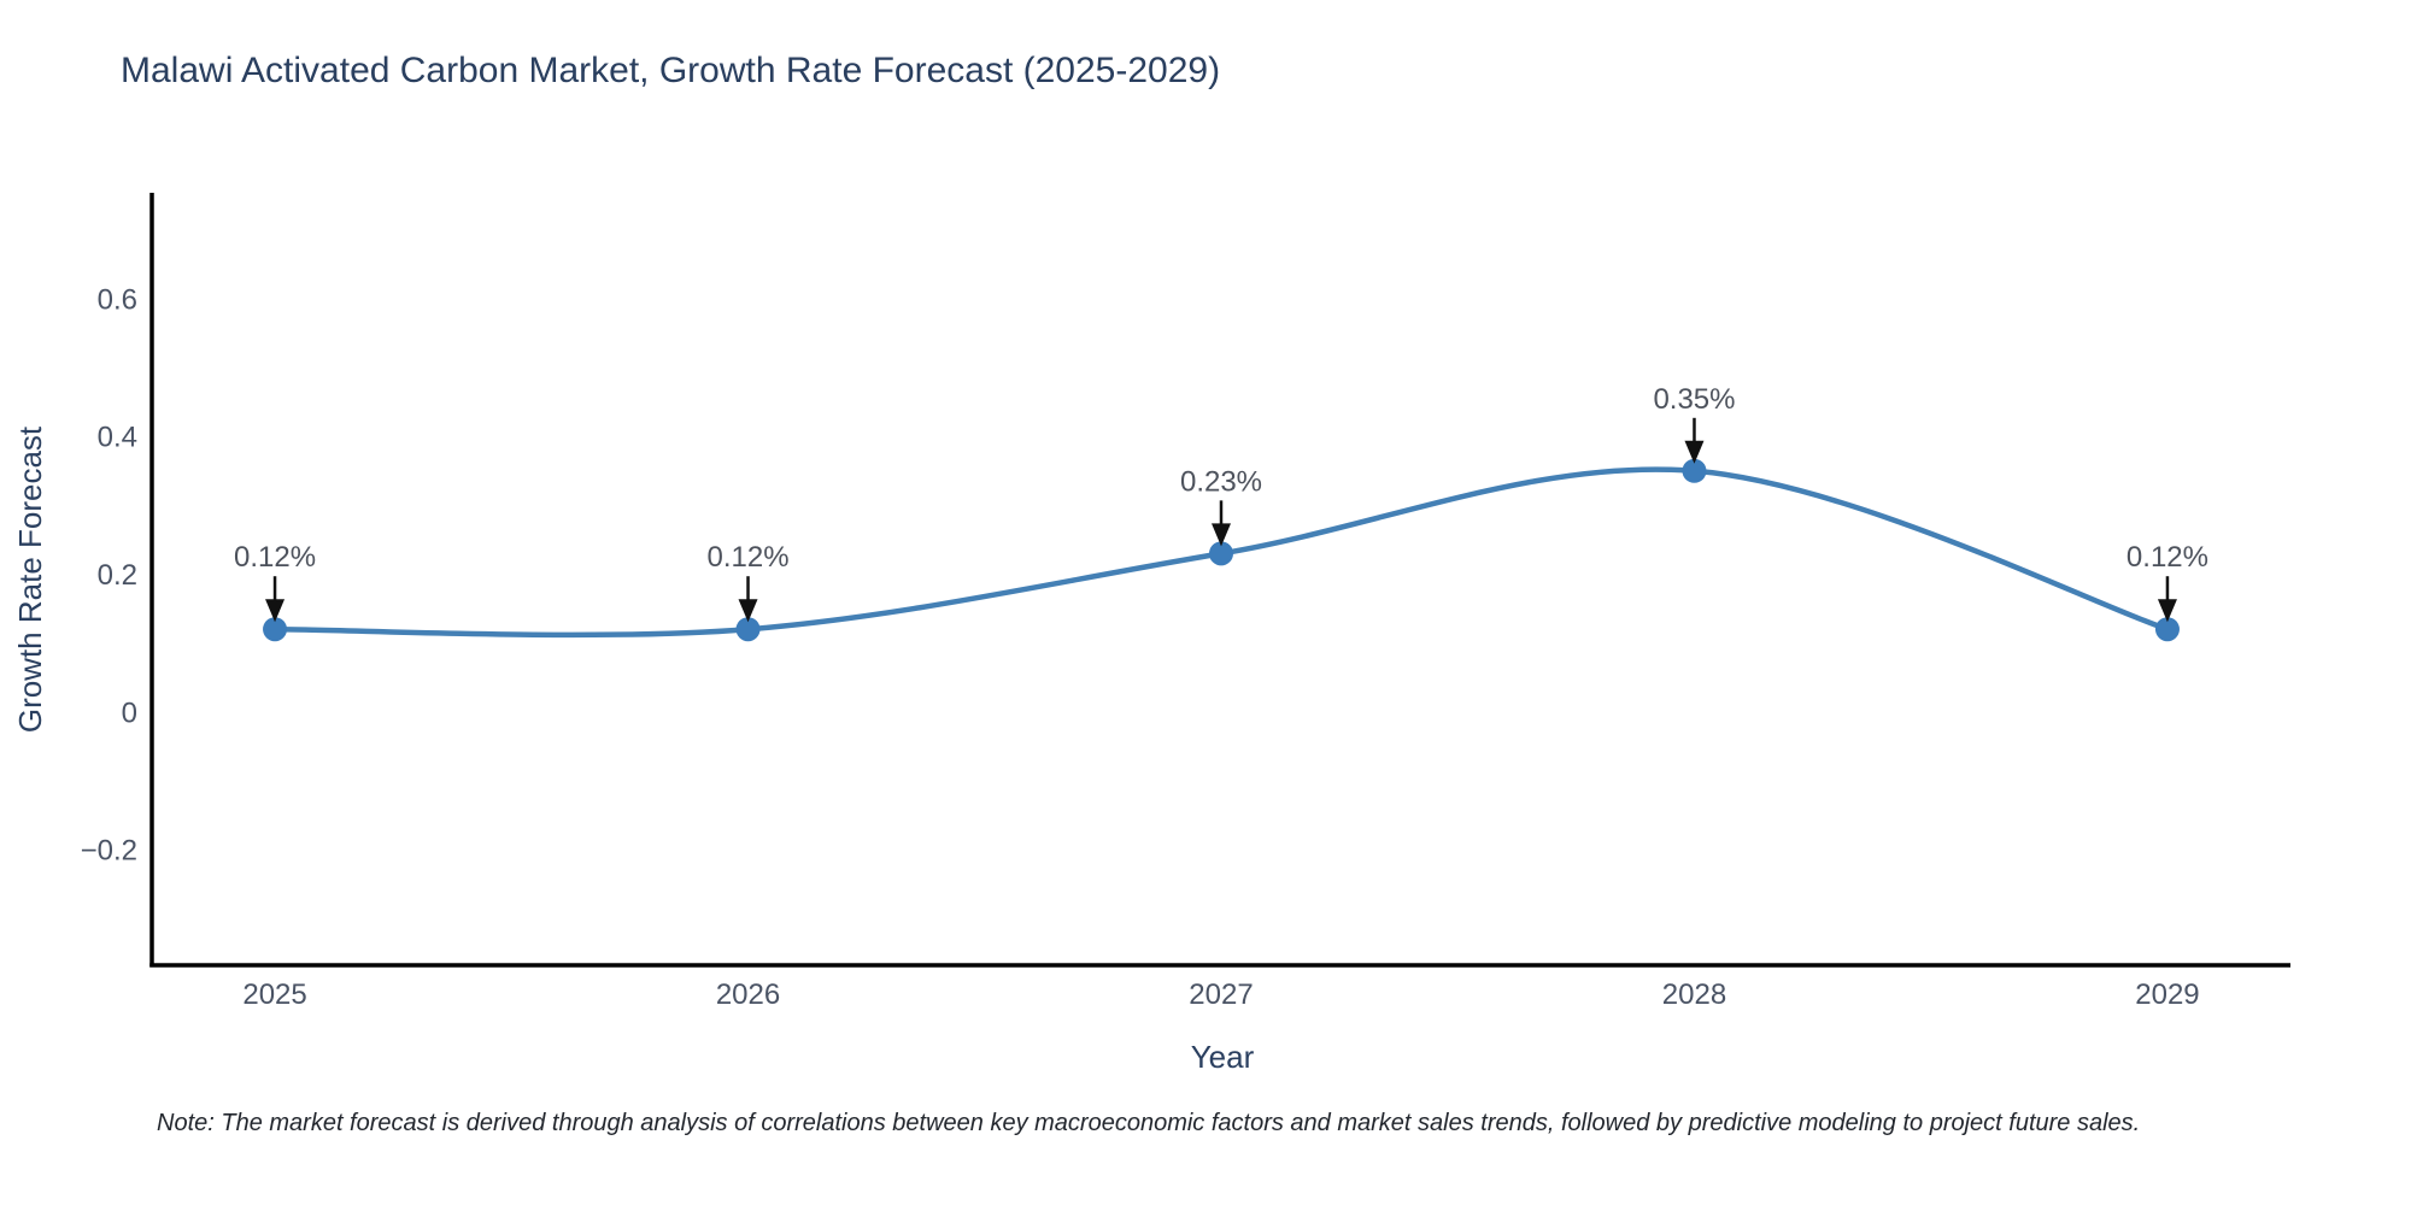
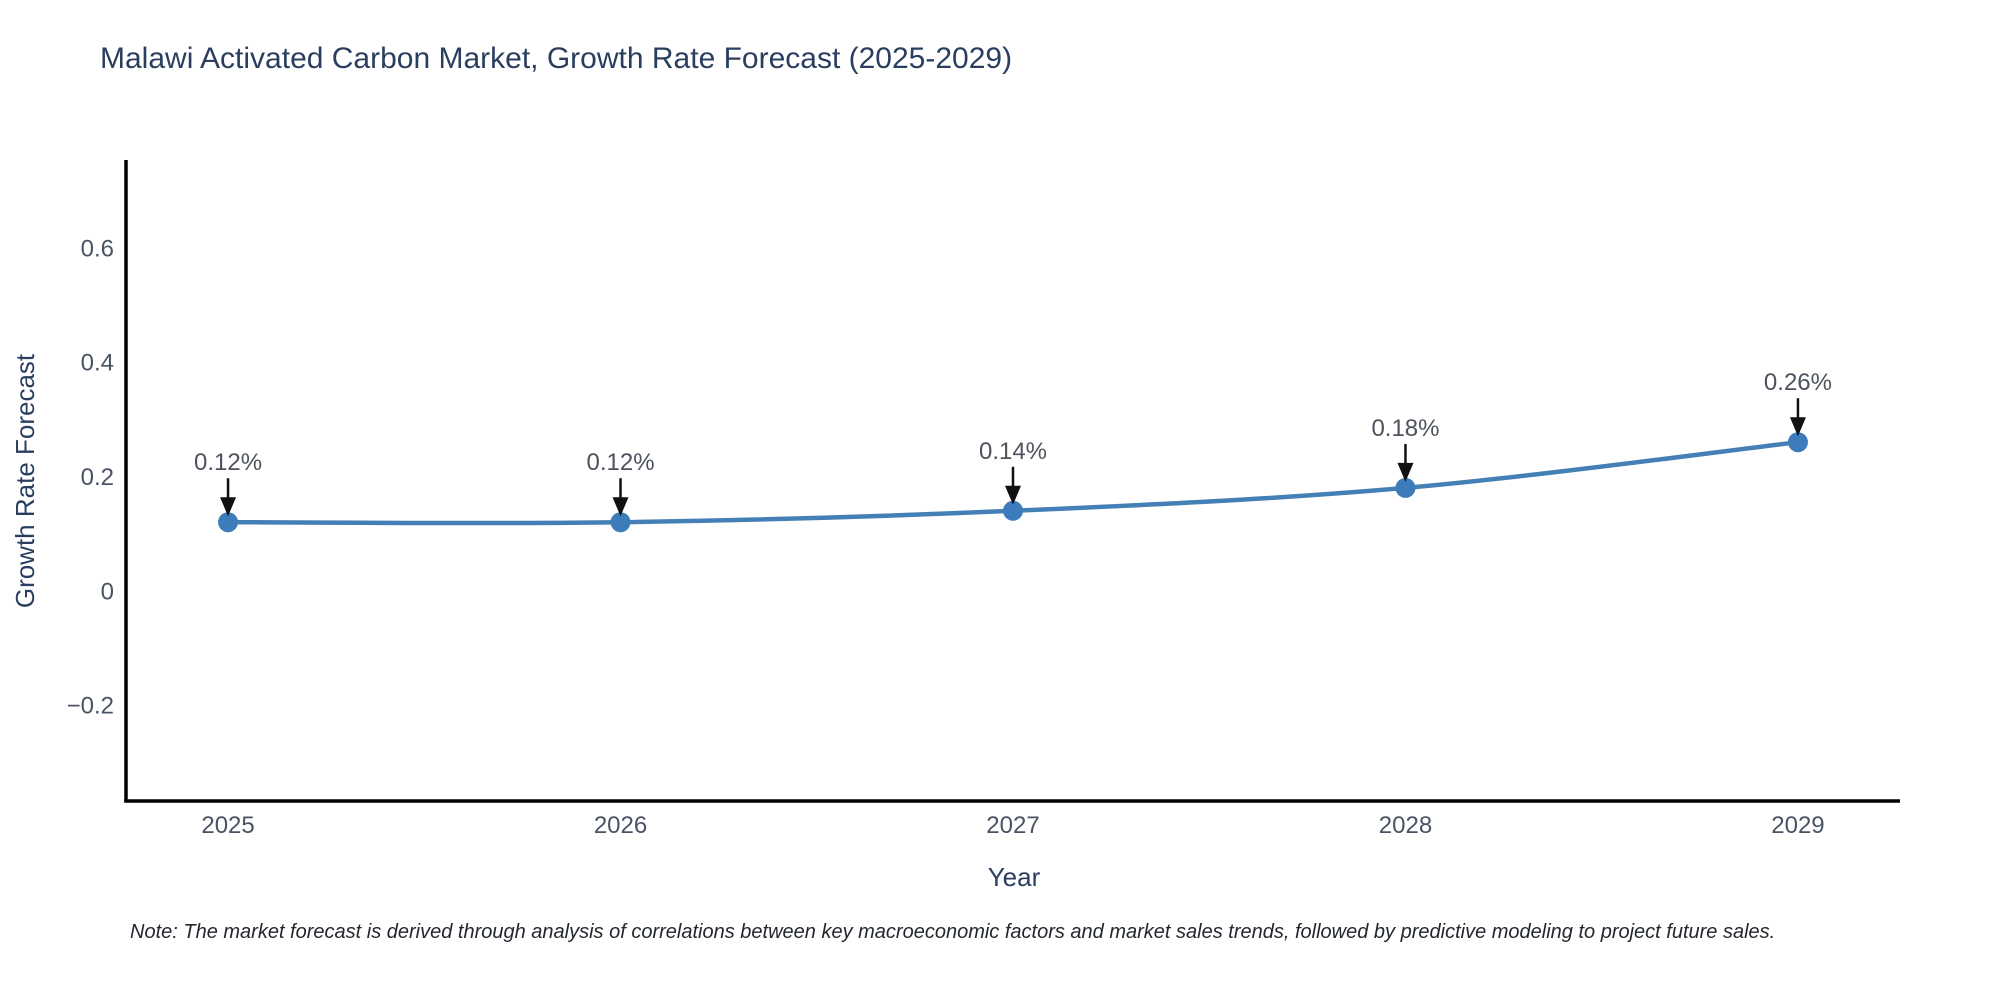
2027: 0.23% -> 0.14%
2028: 0.35% -> 0.18%
2029: 0.12% -> 0.26%
